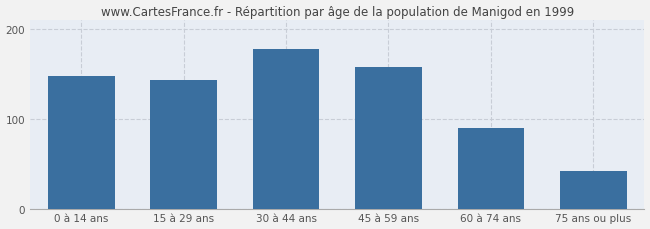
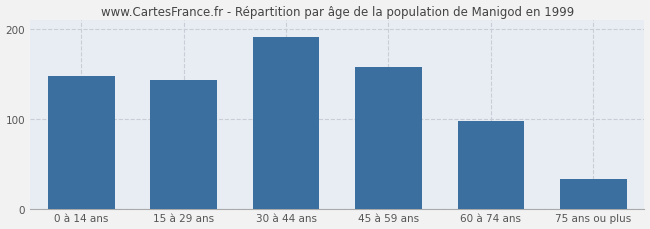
30 à 44 ans: 178 -> 191
60 à 74 ans: 90 -> 98
75 ans ou plus: 42 -> 33
